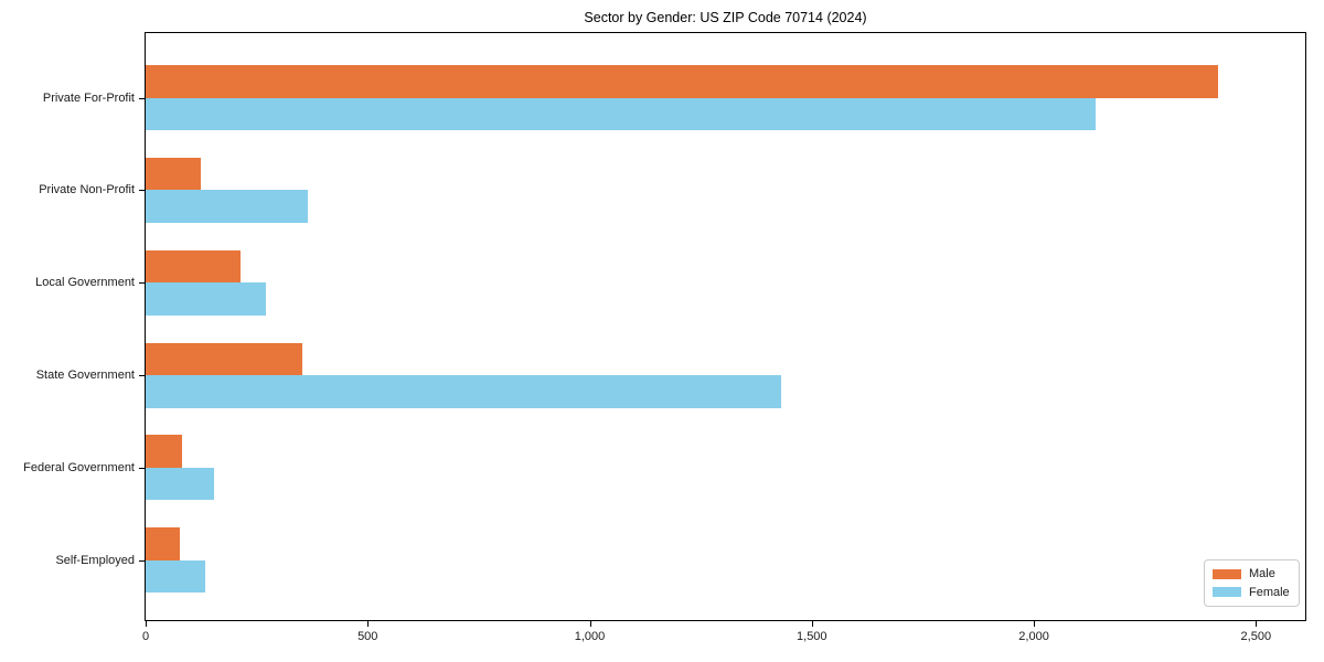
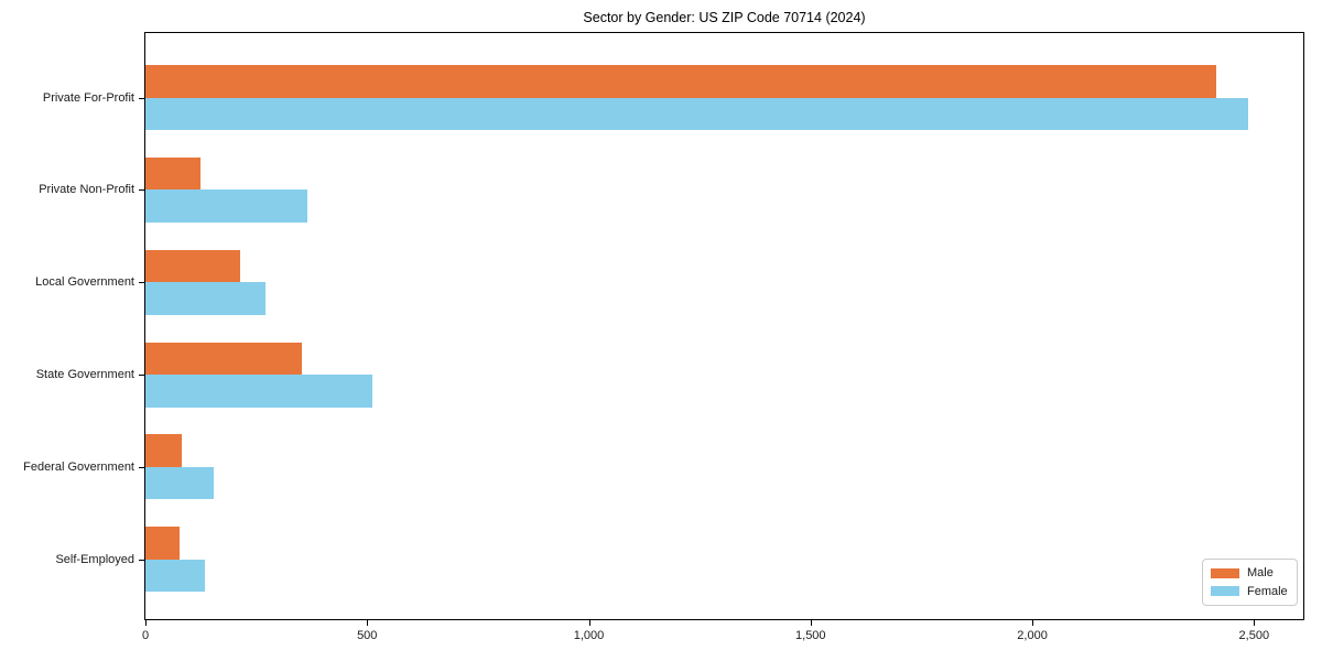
Female/Private For-Profit: 2140 -> 2490
Female/State Government: 1430 -> 510
